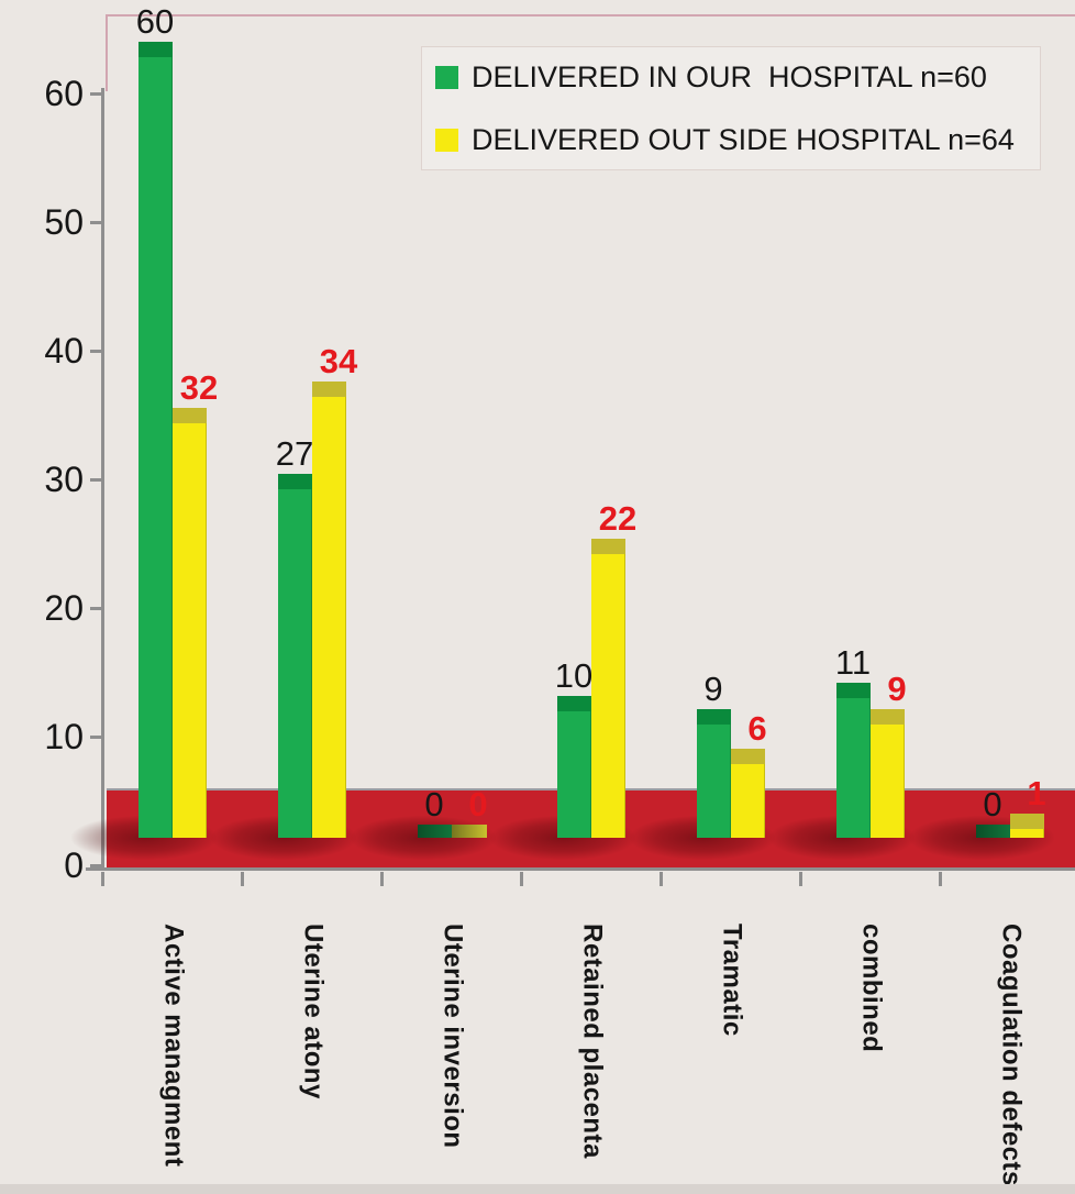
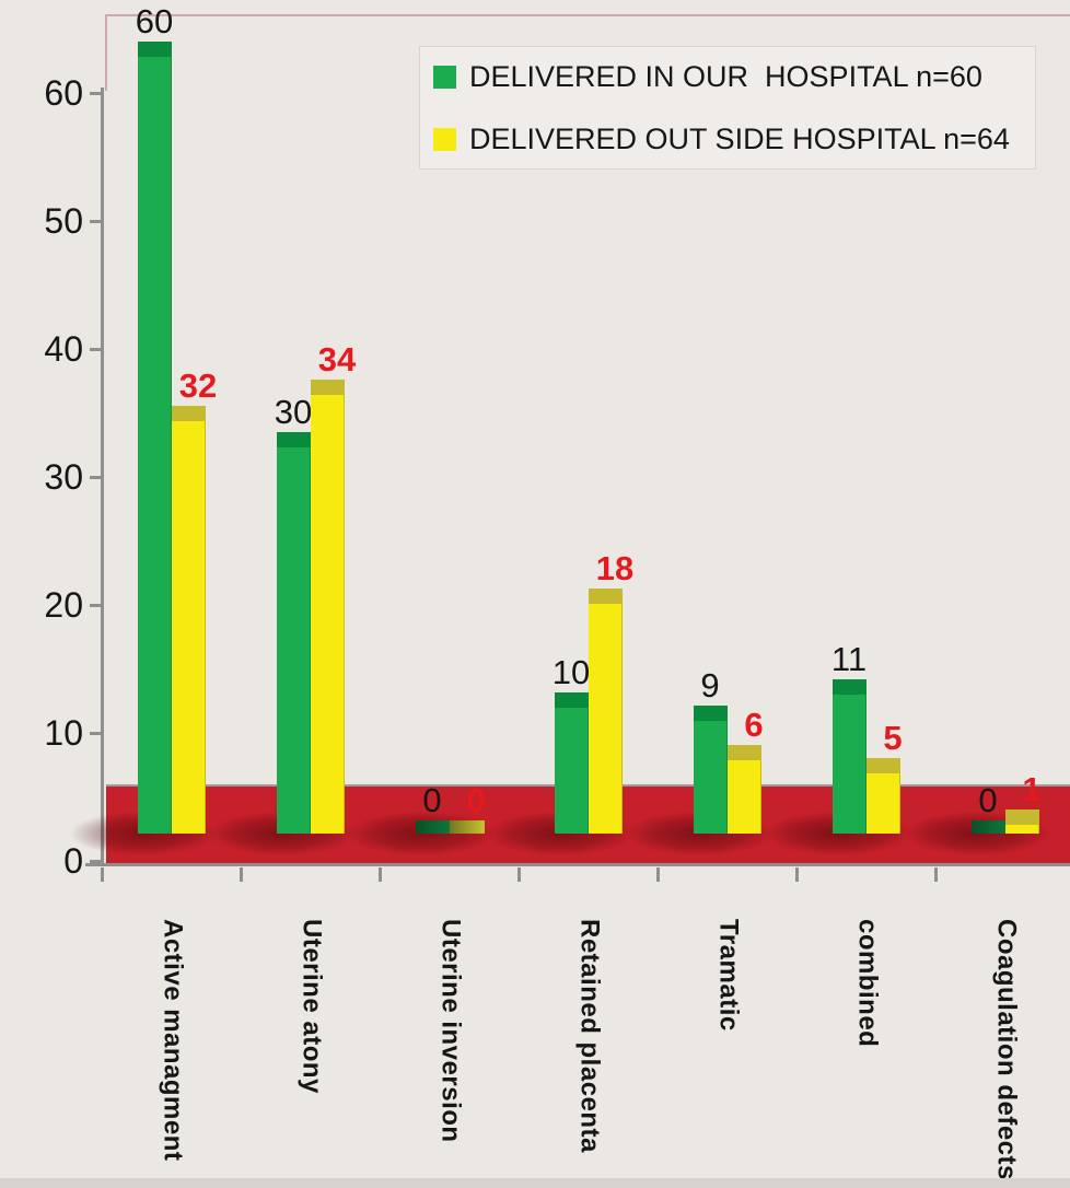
DELIVERED IN OUR HOSPITAL n=60/Uterine atony: 27 -> 30
DELIVERED OUT SIDE HOSPITAL n=64/Retained placenta: 22 -> 18
DELIVERED OUT SIDE HOSPITAL n=64/combined: 9 -> 5
